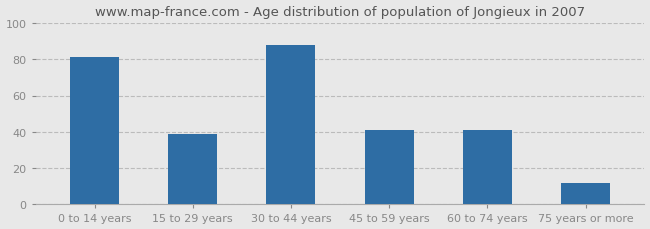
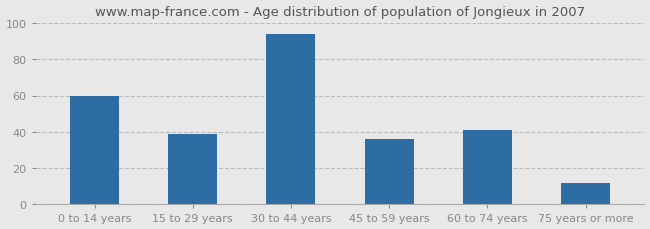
0 to 14 years: 81 -> 60
30 to 44 years: 88 -> 94
45 to 59 years: 41 -> 36
